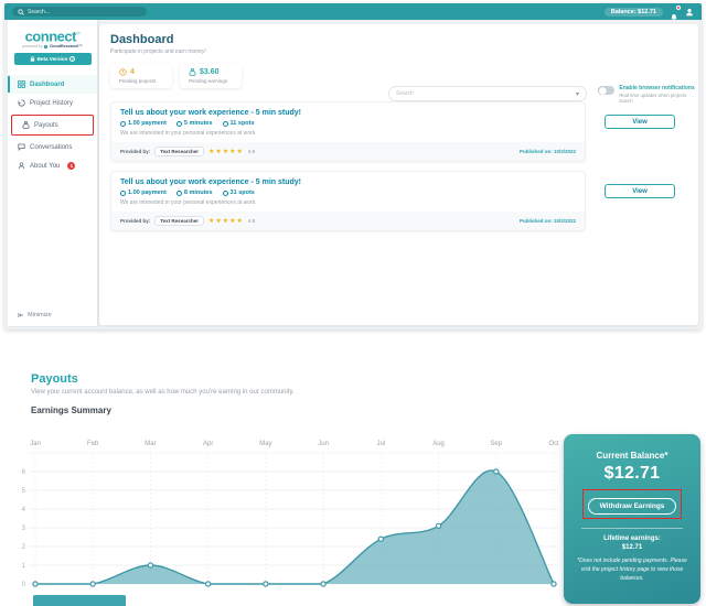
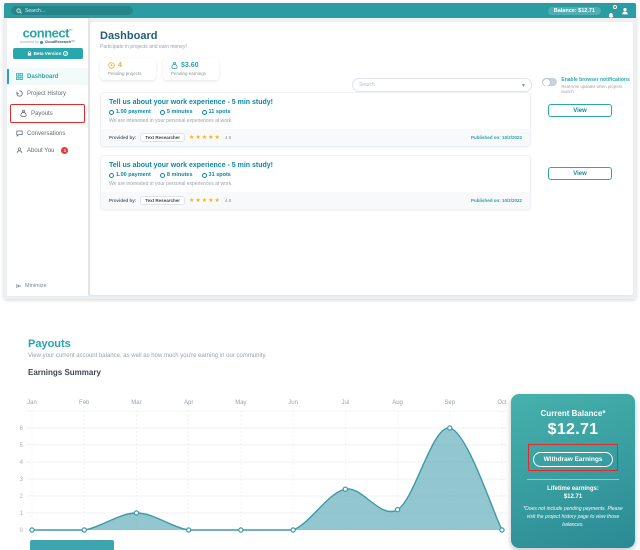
Aug: 3.1 -> 1.2
